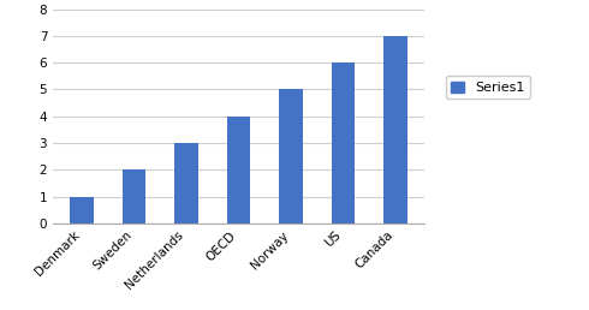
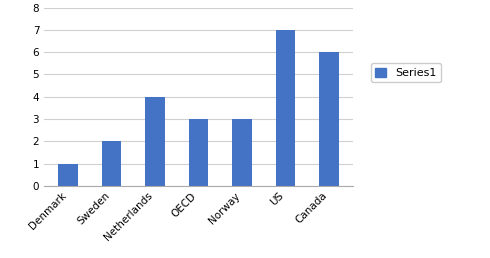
Netherlands: 3 -> 4
OECD: 4 -> 3
Norway: 5 -> 3
US: 6 -> 7
Canada: 7 -> 6
